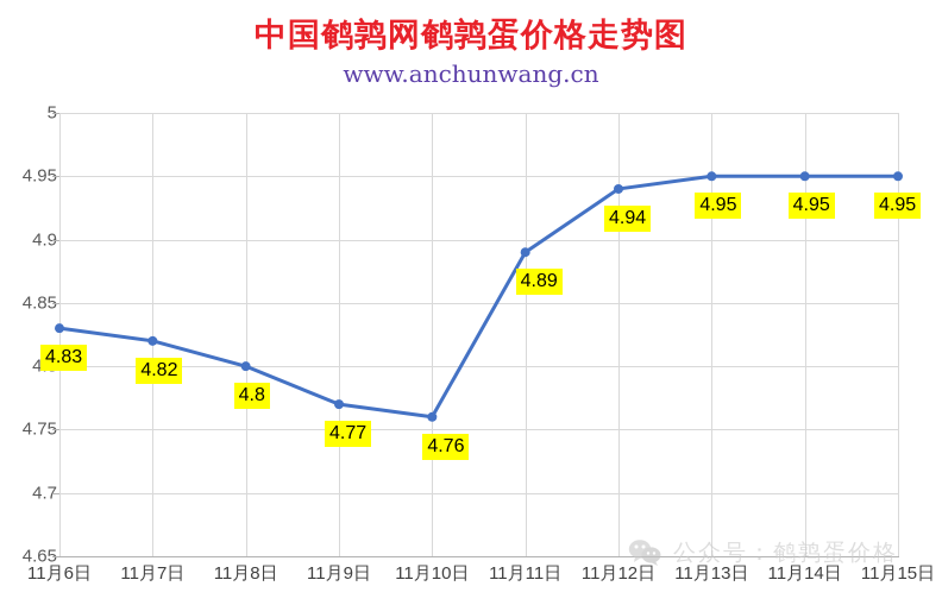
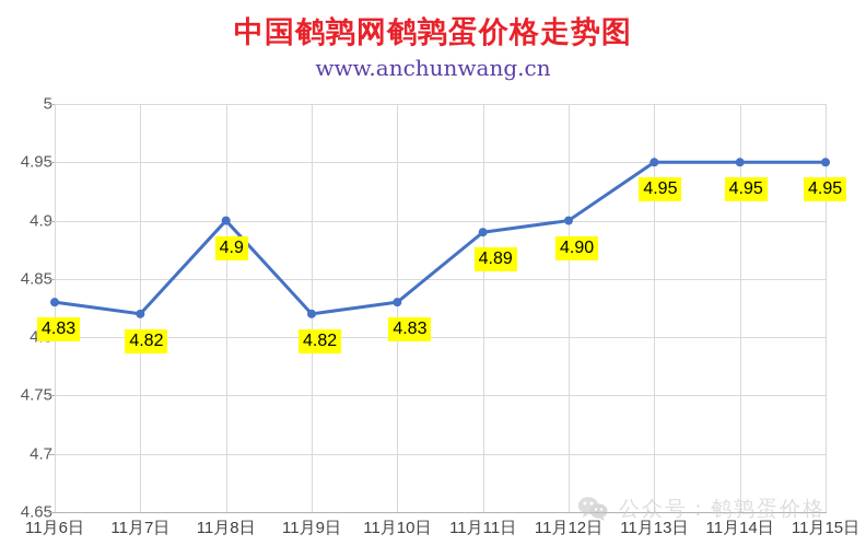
11月8日: 4.8 -> 4.9
11月9日: 4.77 -> 4.82
11月10日: 4.76 -> 4.83
11月12日: 4.94 -> 4.90
